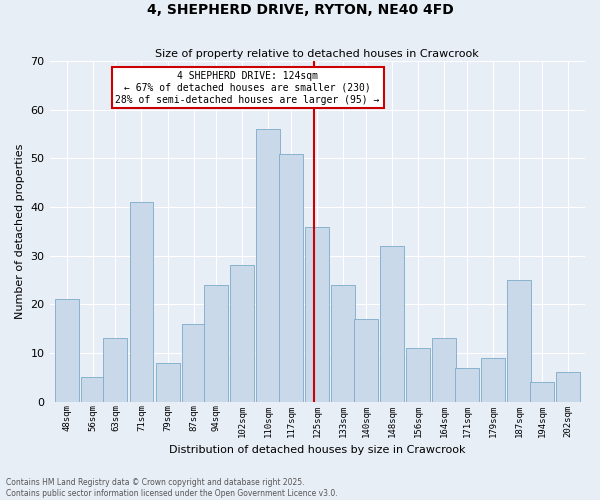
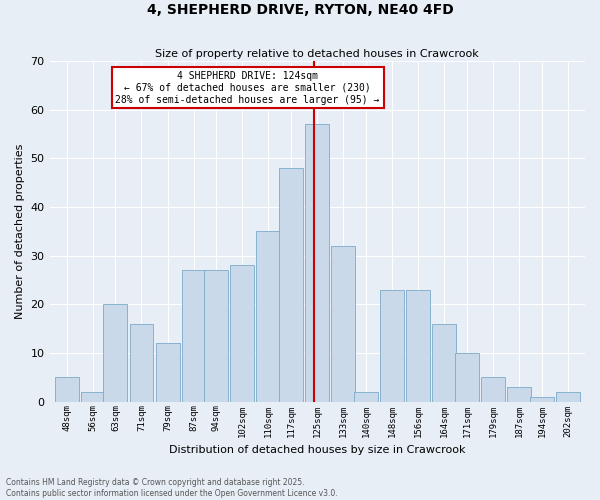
48sqm: 21 -> 5
56sqm: 5 -> 2
63sqm: 13 -> 20
71sqm: 41 -> 16
79sqm: 8 -> 12
87sqm: 16 -> 27
94sqm: 24 -> 27
110sqm: 56 -> 35
117sqm: 51 -> 48
125sqm: 36 -> 57
133sqm: 24 -> 32
140sqm: 17 -> 2
148sqm: 32 -> 23
156sqm: 11 -> 23
164sqm: 13 -> 16
171sqm: 7 -> 10
179sqm: 9 -> 5
187sqm: 25 -> 3
194sqm: 4 -> 1
202sqm: 6 -> 2
